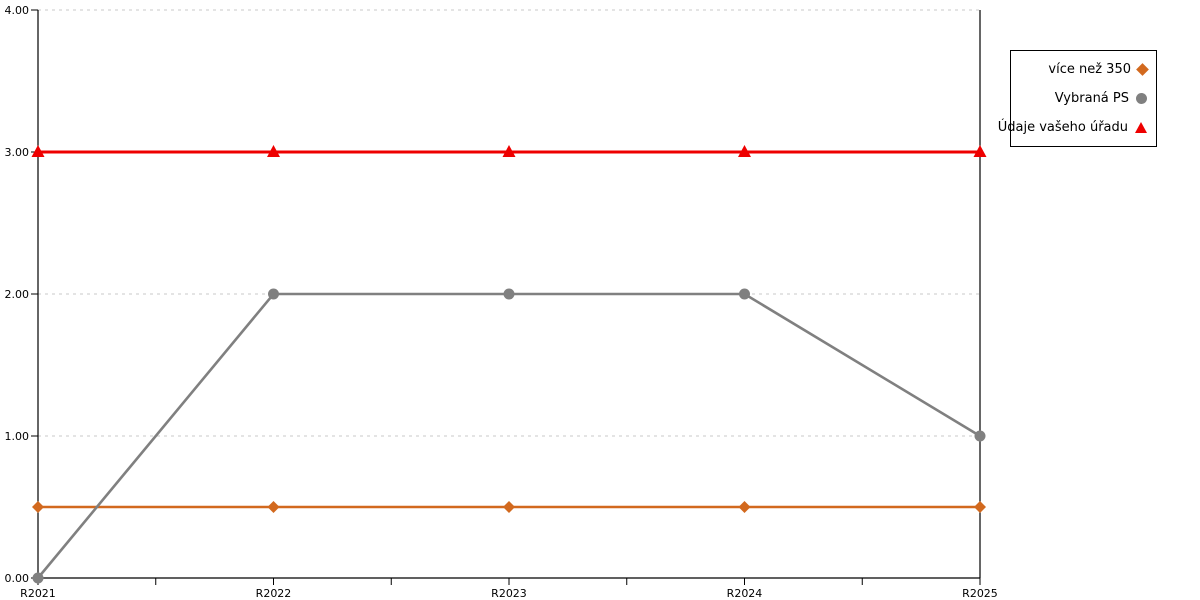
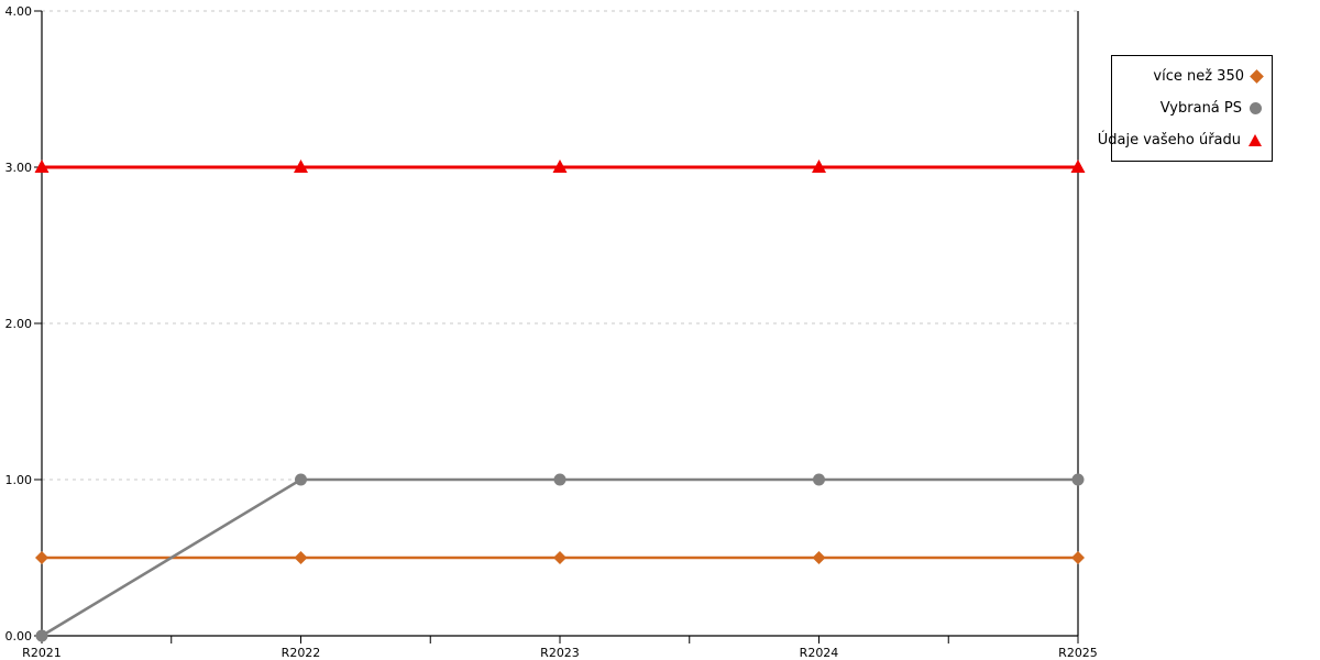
Vybraná PS/R2022: 2 -> 1
Vybraná PS/R2023: 2 -> 1
Vybraná PS/R2024: 2 -> 1
